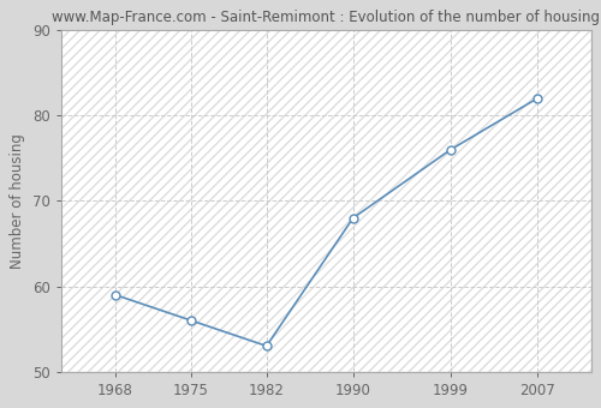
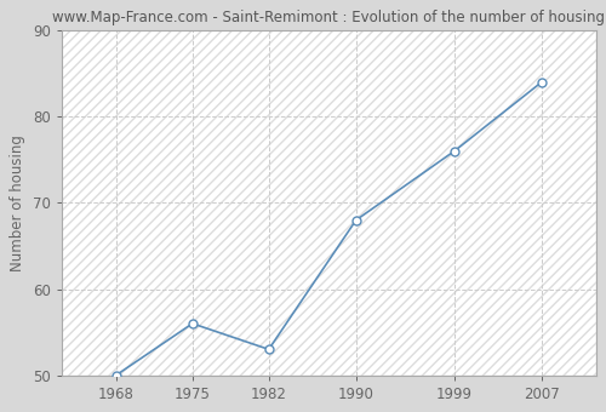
1968: 59 -> 50
2007: 82 -> 84
